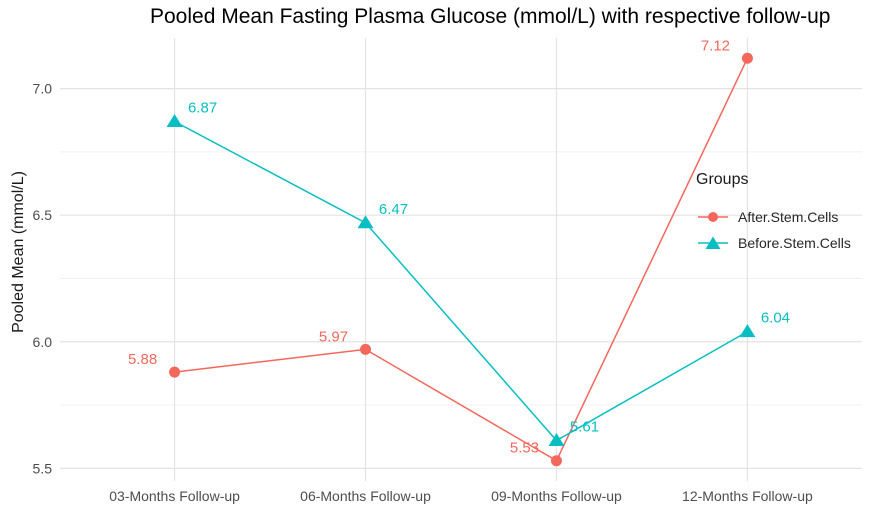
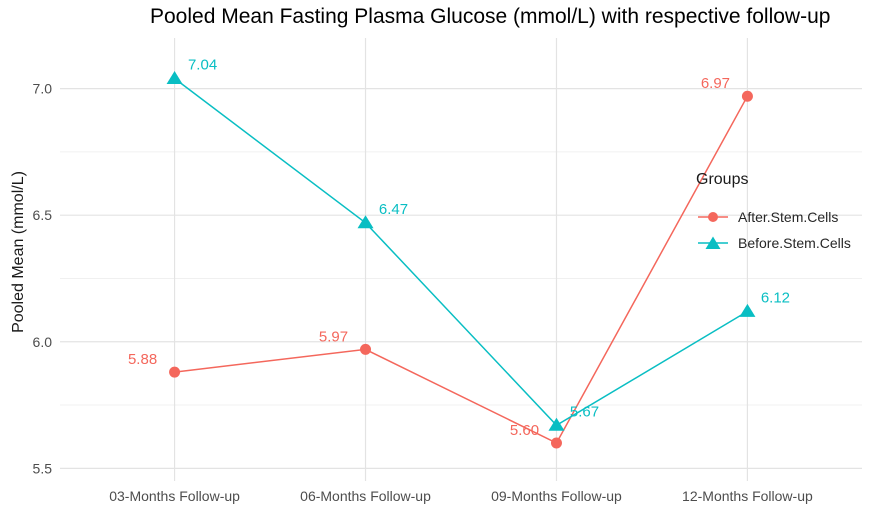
Before.Stem.Cells/03-Months Follow-up: 6.87 -> 7.04
After.Stem.Cells/09-Months Follow-up: 5.53 -> 5.60
Before.Stem.Cells/09-Months Follow-up: 5.61 -> 5.67
After.Stem.Cells/12-Months Follow-up: 7.12 -> 6.97
Before.Stem.Cells/12-Months Follow-up: 6.04 -> 6.12
